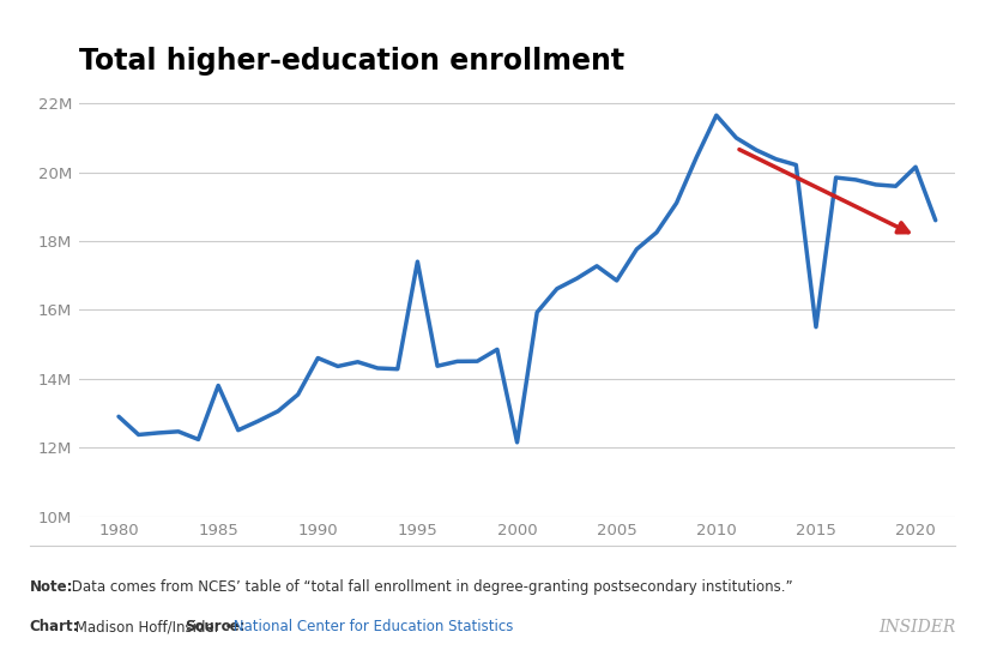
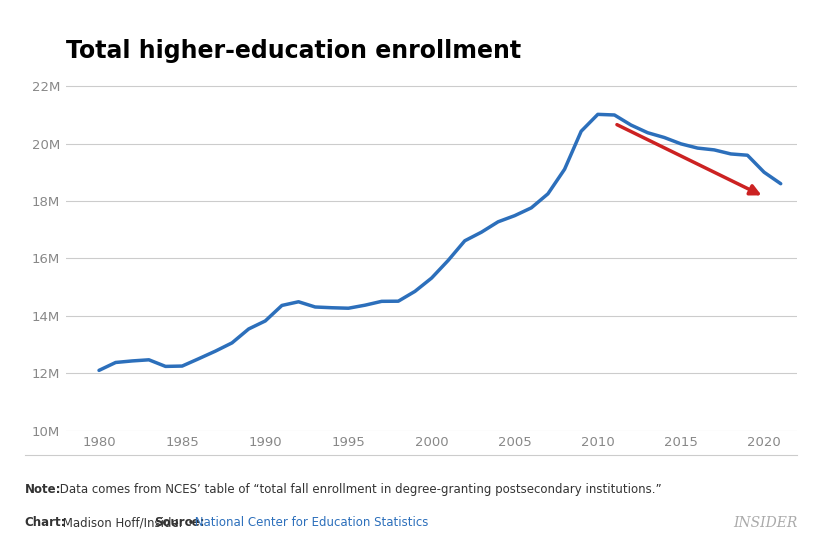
1980: 12.90M -> 12.10M
1985: 13.80M -> 12.25M
1990: 14.60M -> 13.82M
1995: 17.40M -> 14.26M
2000: 12.15M -> 15.31M
2005: 16.85M -> 17.49M
2010: 21.65M -> 21.02M
2015: 15.50M -> 19.99M
2020: 20.15M -> 19.00M
